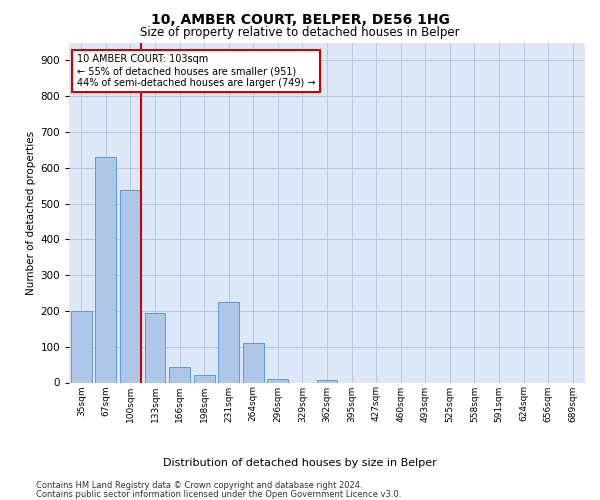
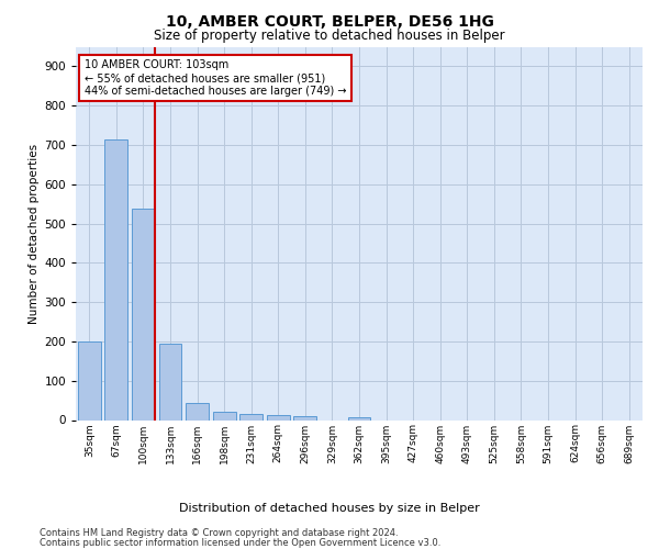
67sqm: 630 -> 714
231sqm: 225 -> 15
264sqm: 110 -> 13
